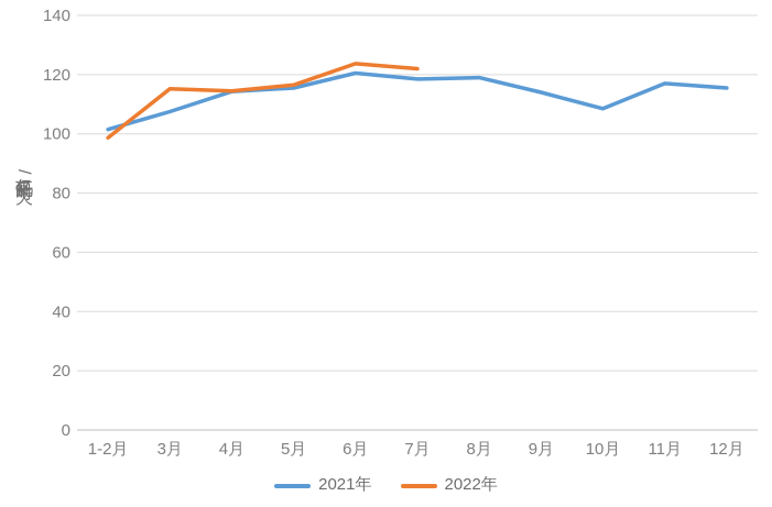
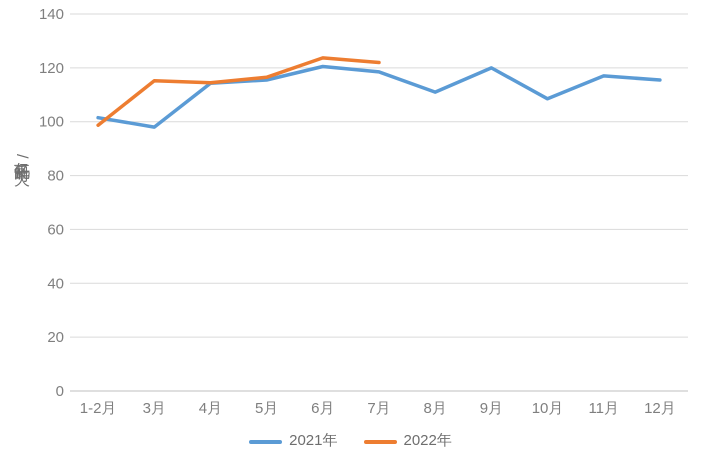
2021年/3月: 108 -> 98
2021年/8月: 119 -> 111
2021年/9月: 114 -> 120
